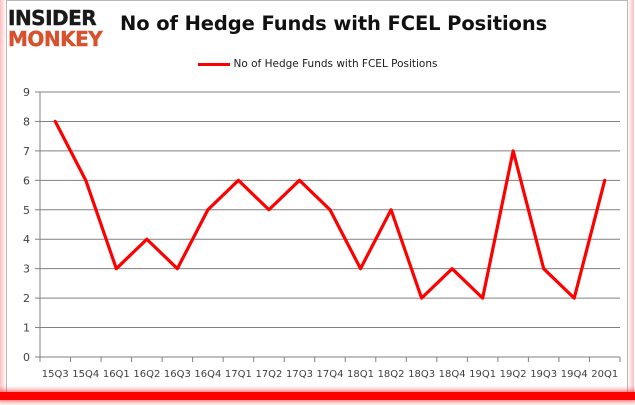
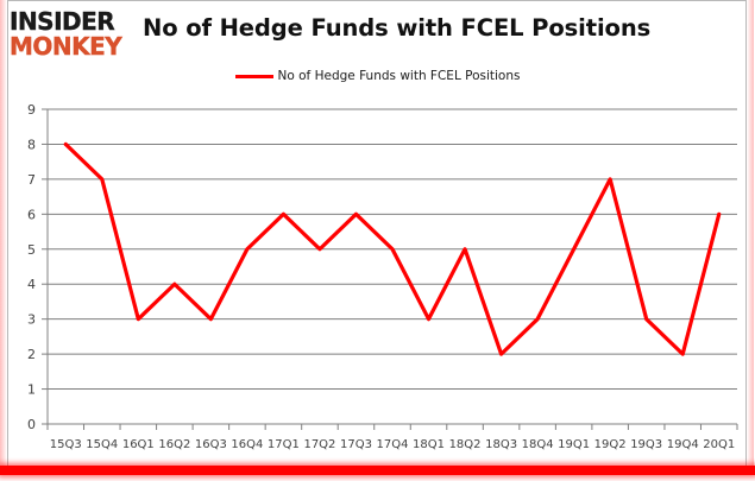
15Q4: 6 -> 7
19Q1: 2 -> 5
